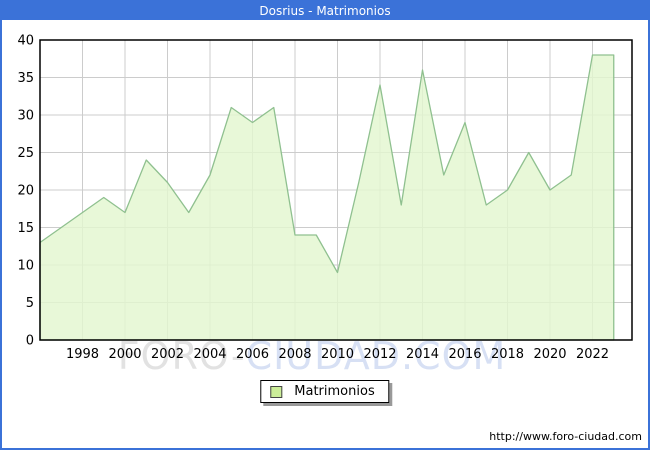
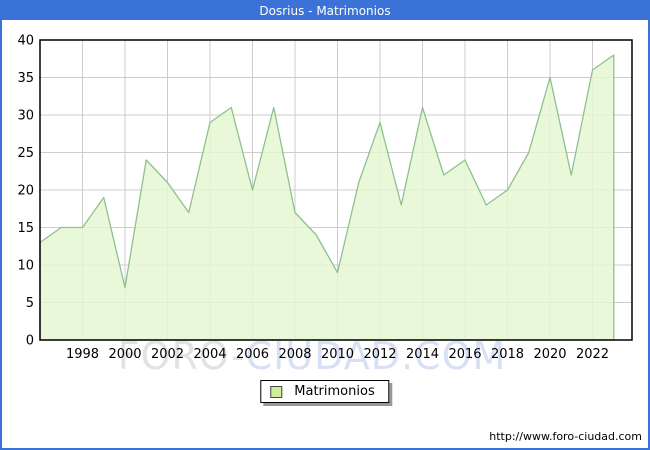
1998: 17 -> 15
2000: 17 -> 7
2004: 22 -> 29
2006: 29 -> 20
2008: 14 -> 17
2012: 34 -> 29
2014: 36 -> 31
2016: 29 -> 24
2020: 20 -> 35
2022: 38 -> 36
